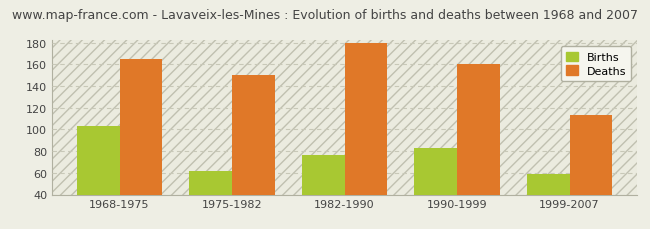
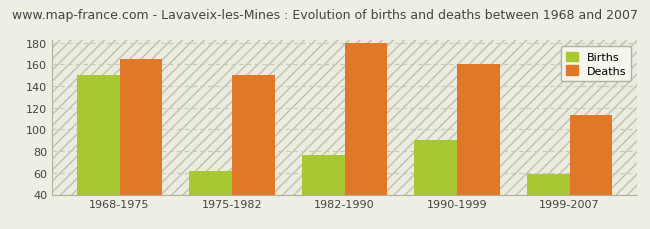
Births/1968-1975: 103 -> 150
Births/1990-1999: 83 -> 90
